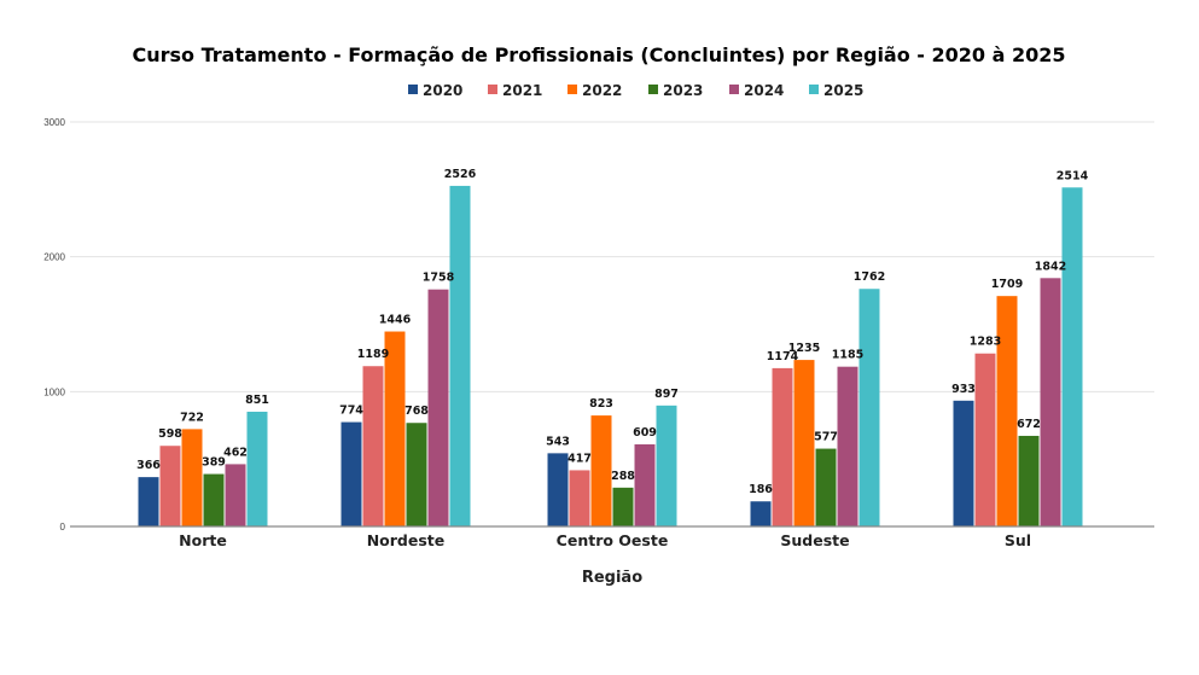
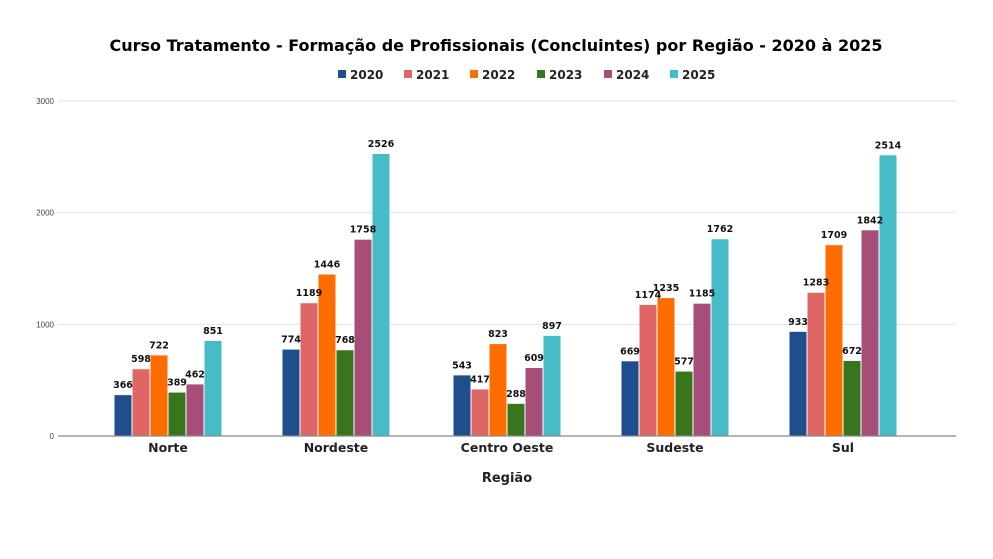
2020/Sudeste: 186 -> 669
